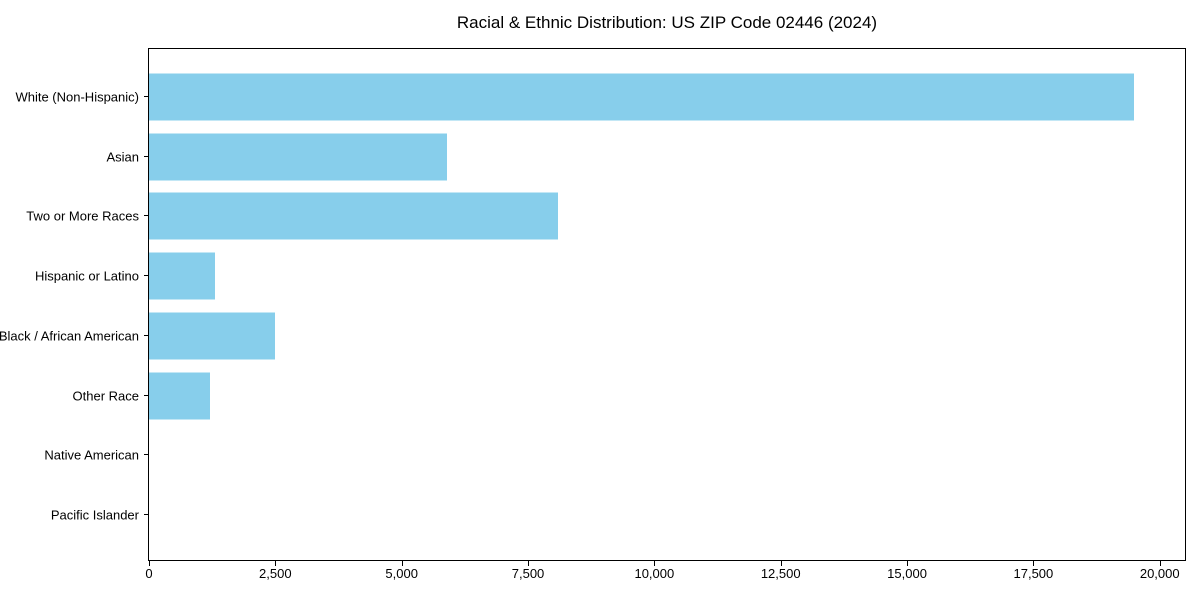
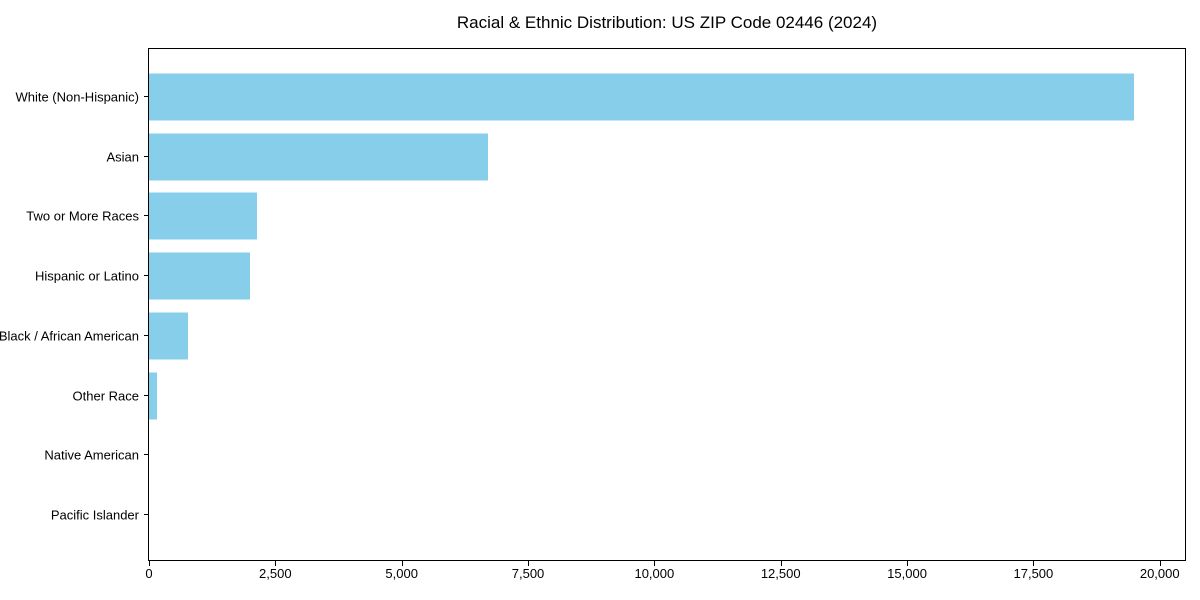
Asian: 5900 -> 6700
Two or More Races: 8100 -> 2100
Hispanic or Latino: 1300 -> 2000
Black / African American: 2500 -> 800
Other Race: 1200 -> 200
